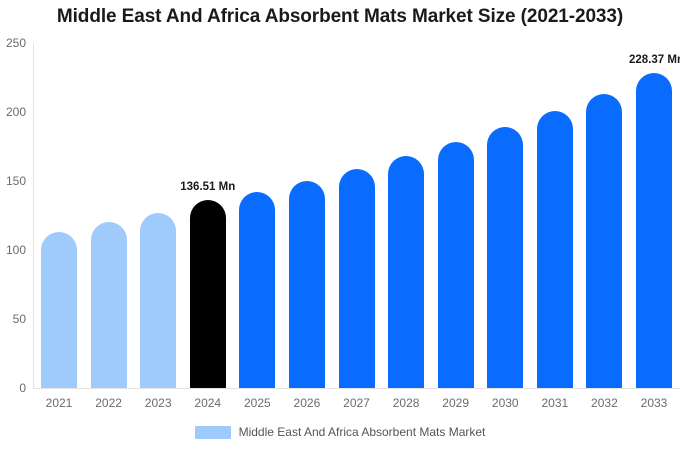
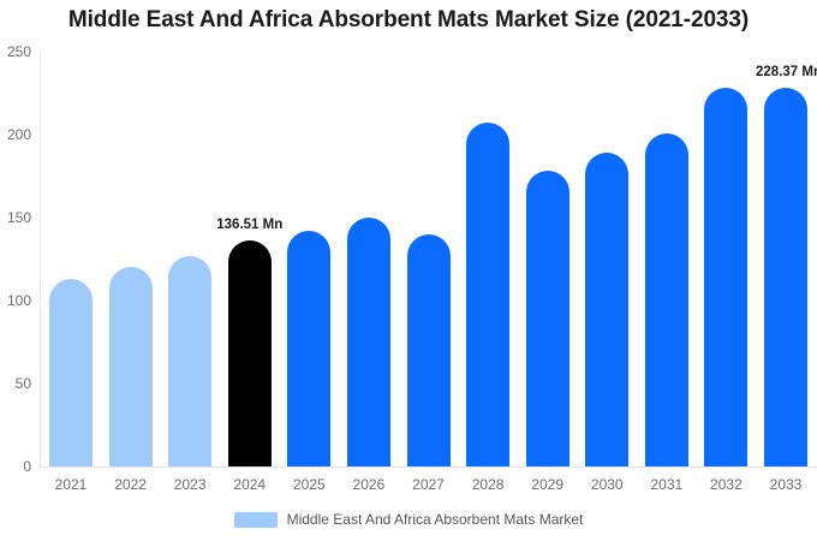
2027: 159 -> 140
2028: 168 -> 207
2032: 213 -> 228
